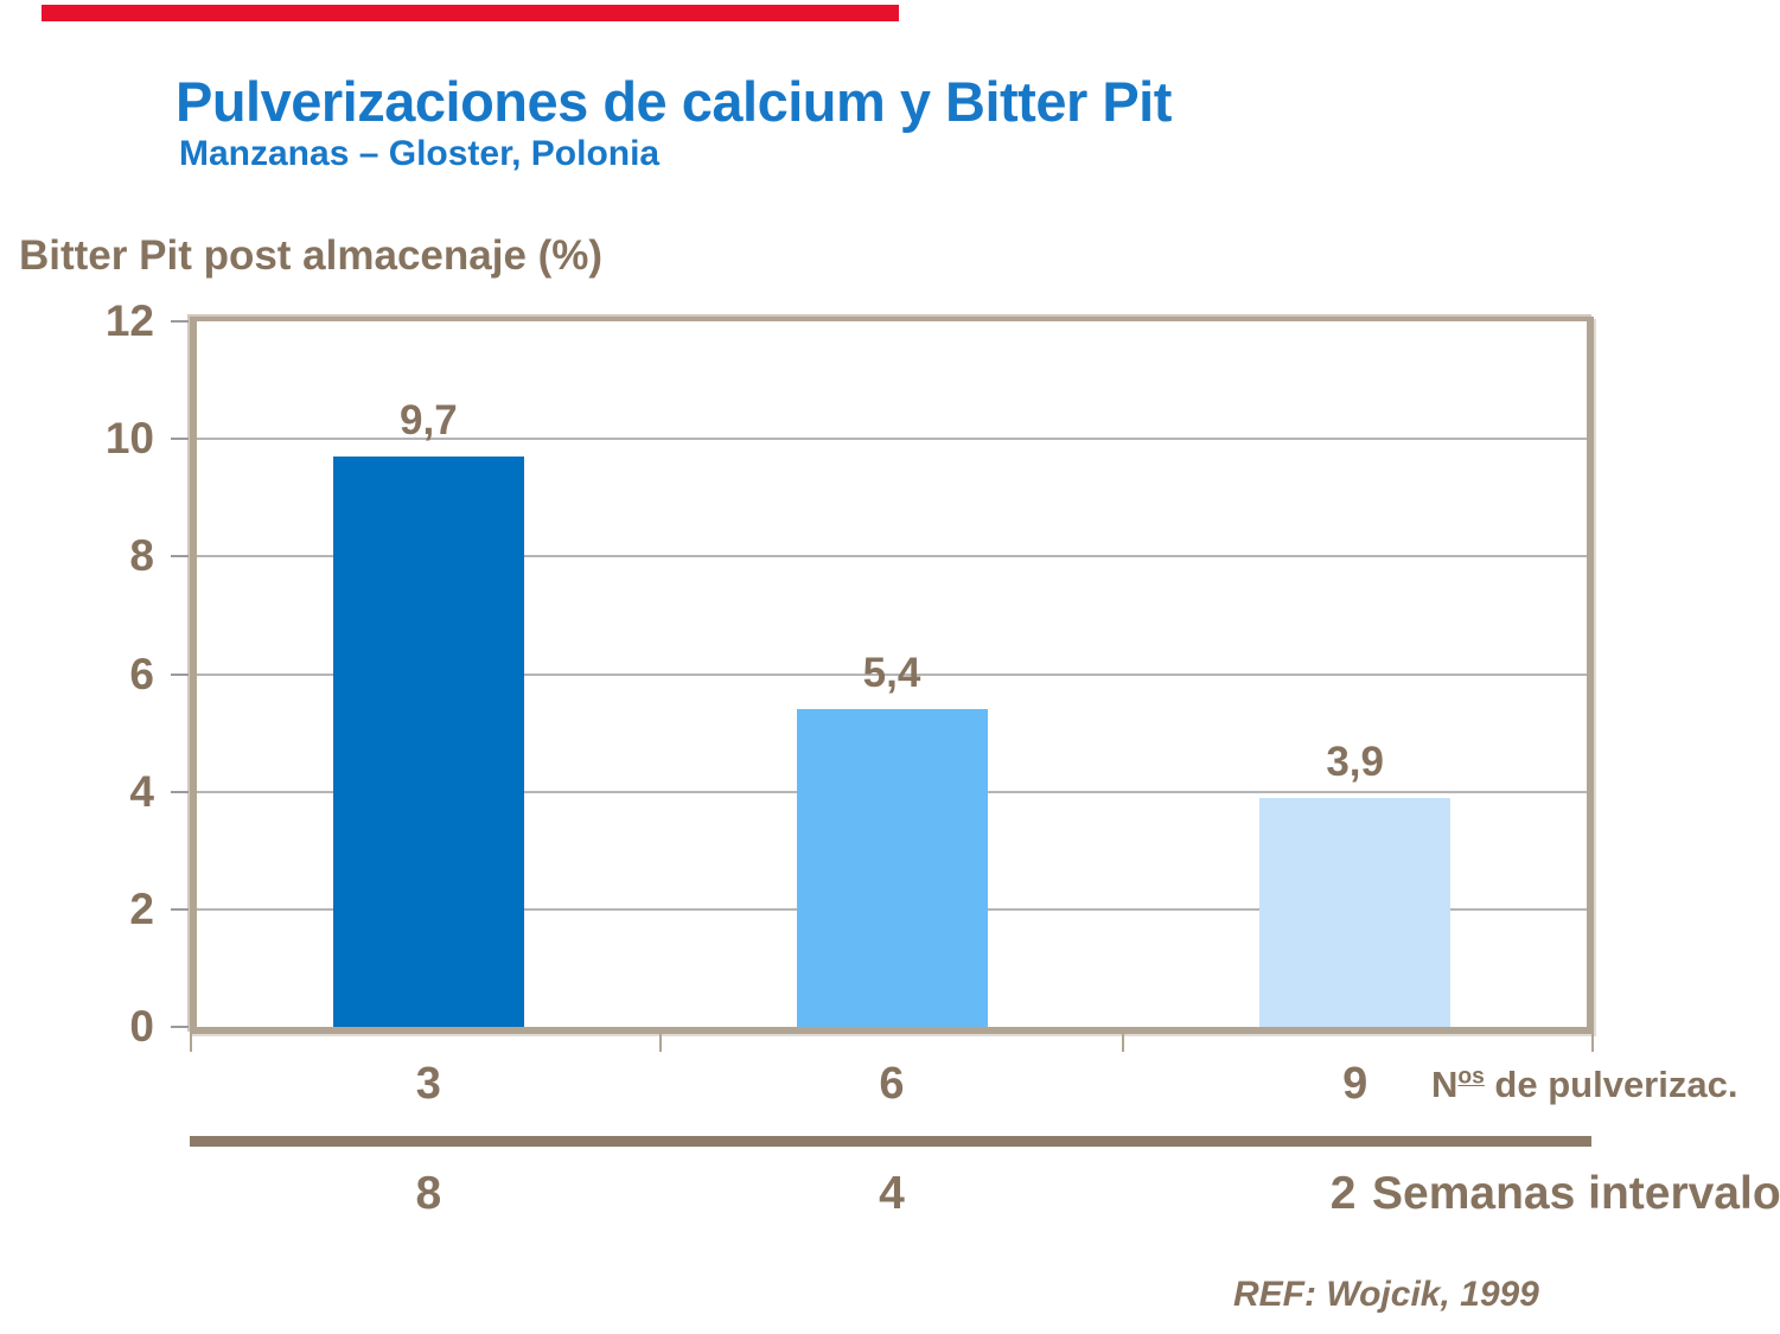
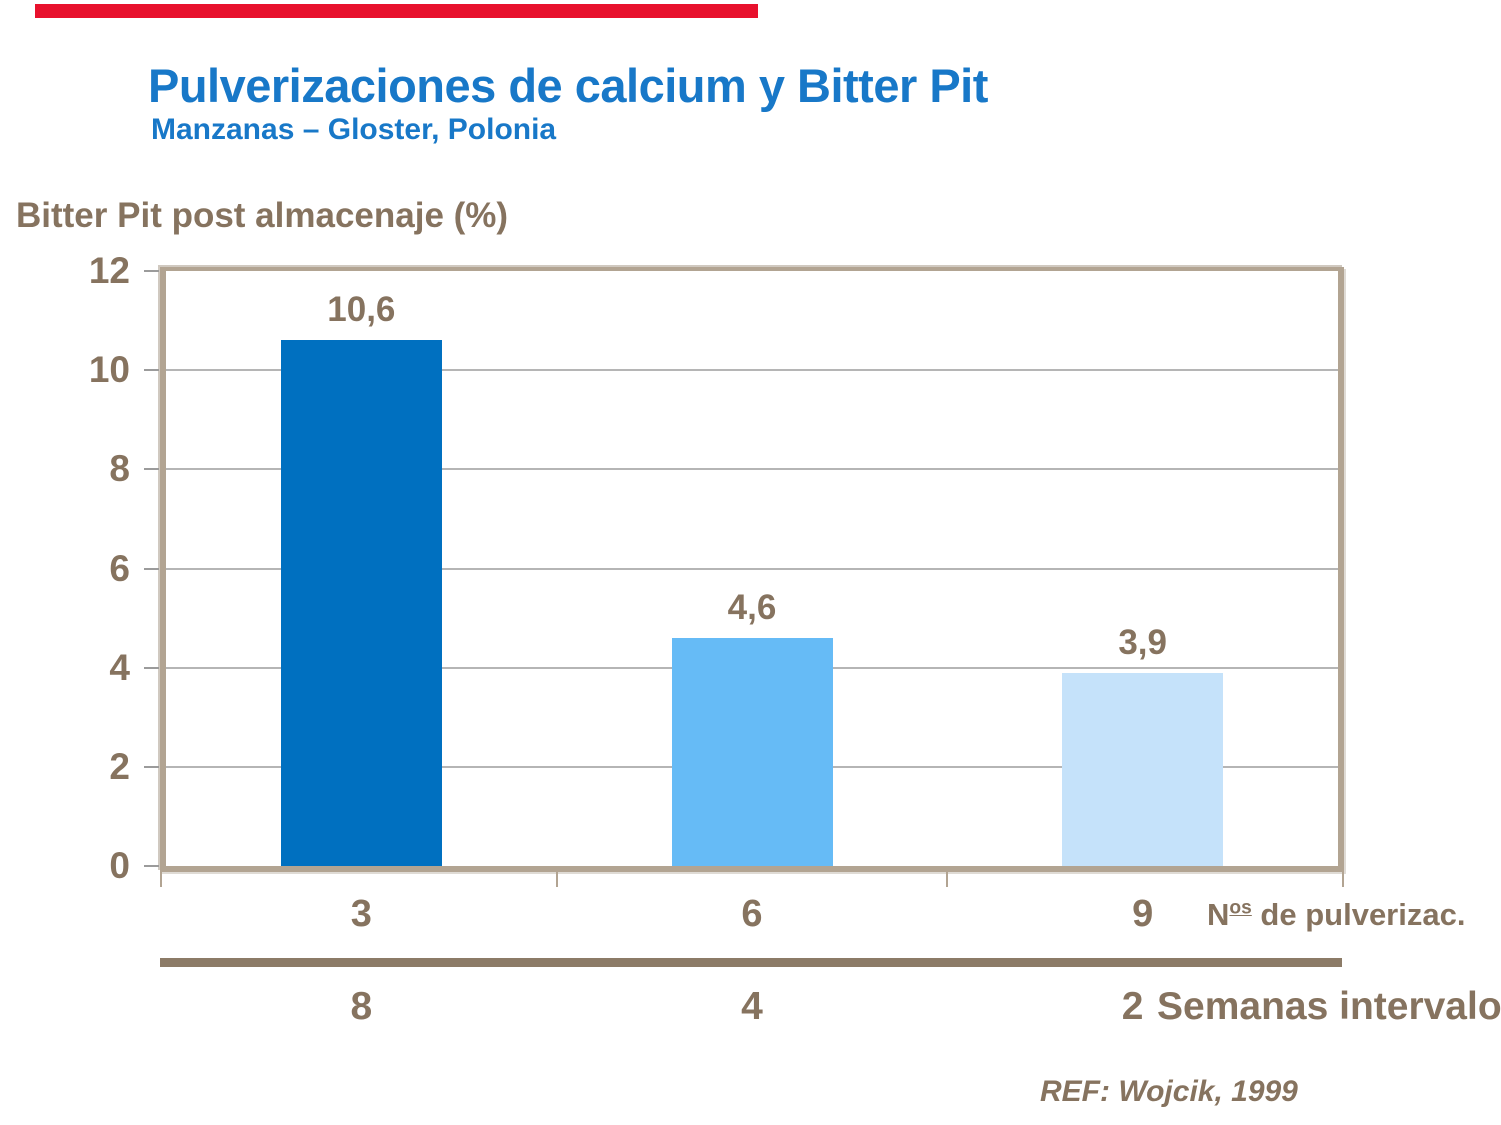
3: 9,7 -> 10,6
6: 5,4 -> 4,6
